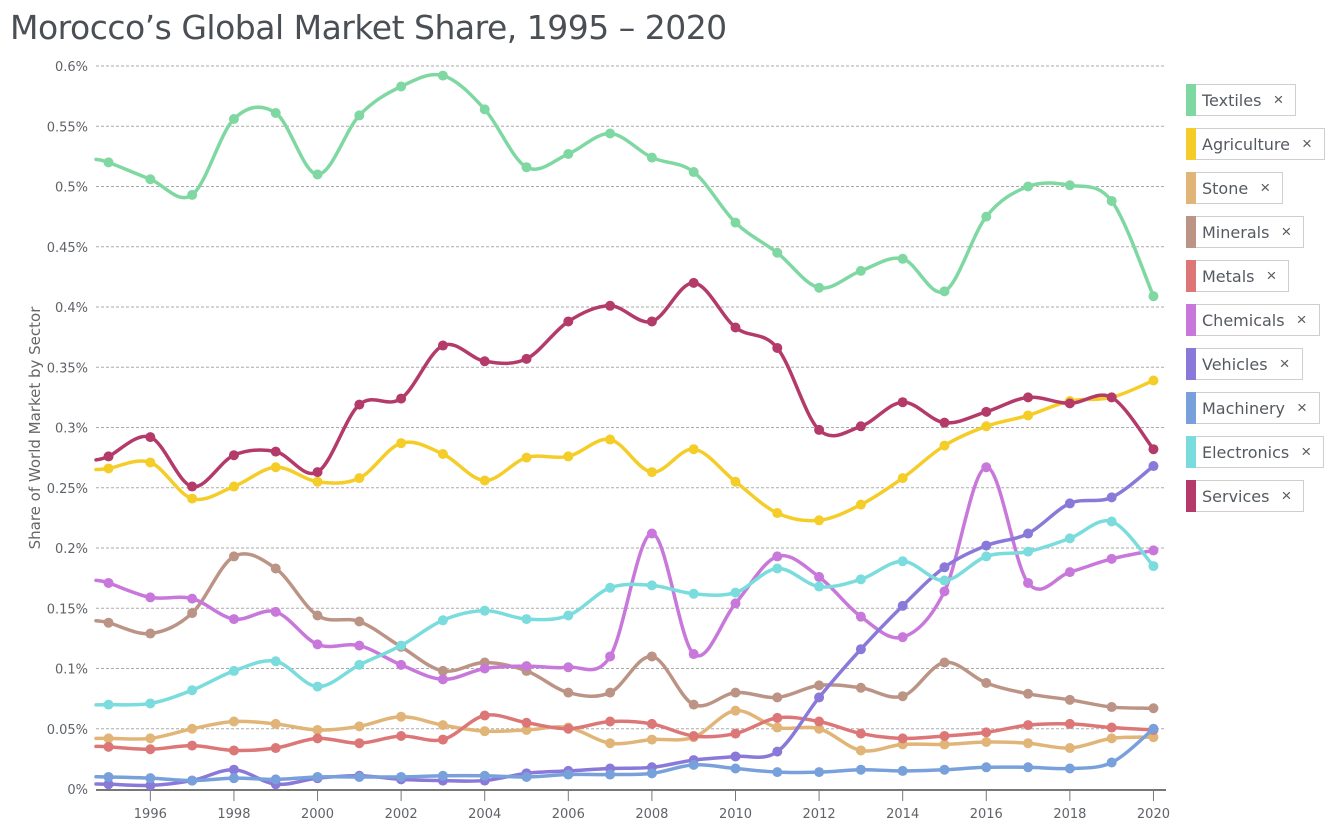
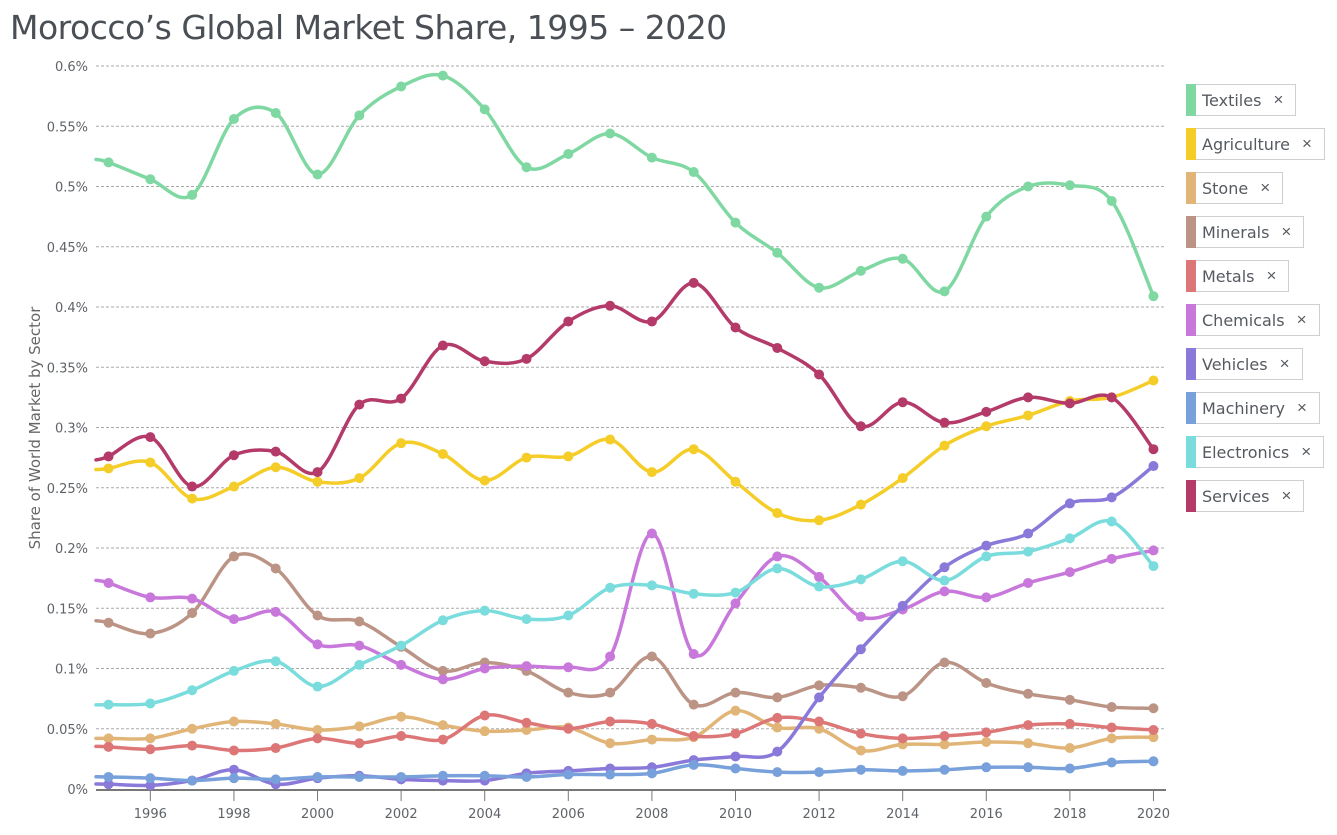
Services/2012: 0.298% -> 0.344%
Chemicals/2014: 0.126% -> 0.149%
Chemicals/2016: 0.267% -> 0.159%
Machinery/2020: 0.050% -> 0.023%
